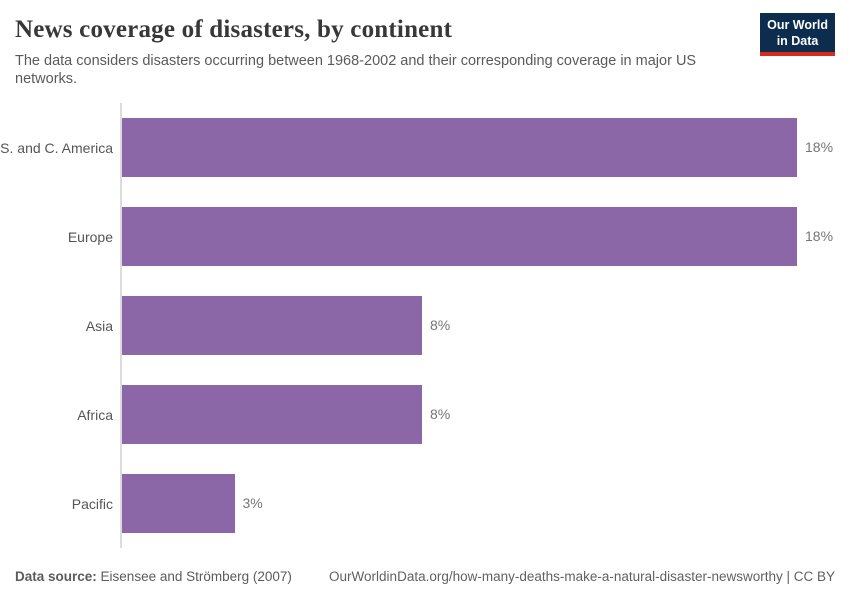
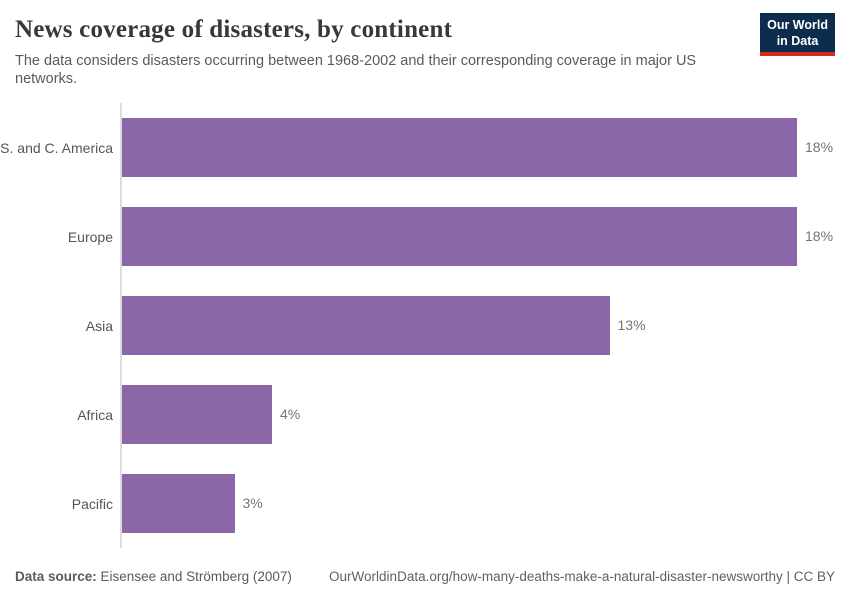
Asia: 8% -> 13%
Africa: 8% -> 4%
